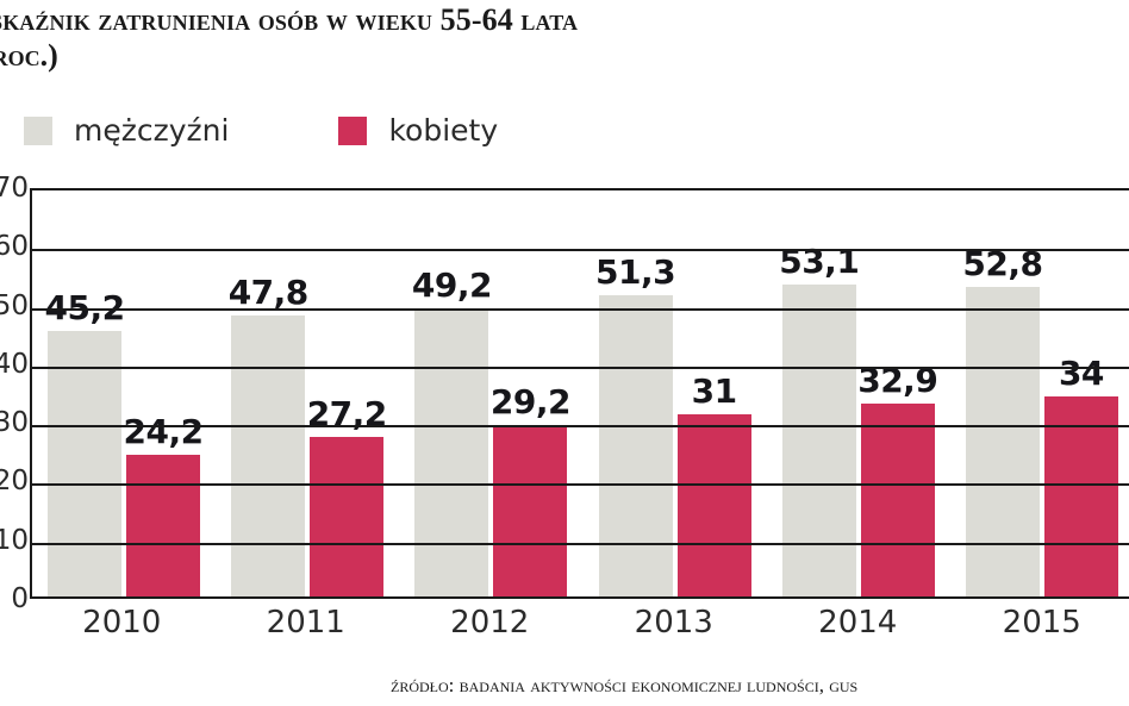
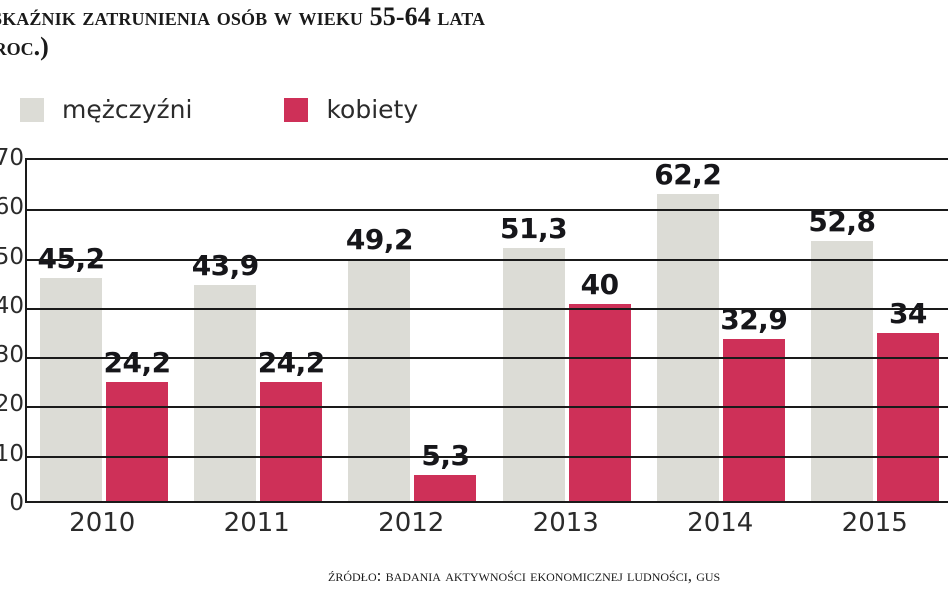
mężczyźni/2011: 47,8 -> 43,9
kobiety/2011: 27,2 -> 24,2
kobiety/2012: 29,2 -> 5,3
kobiety/2013: 31 -> 40
mężczyźni/2014: 53,1 -> 62,2
